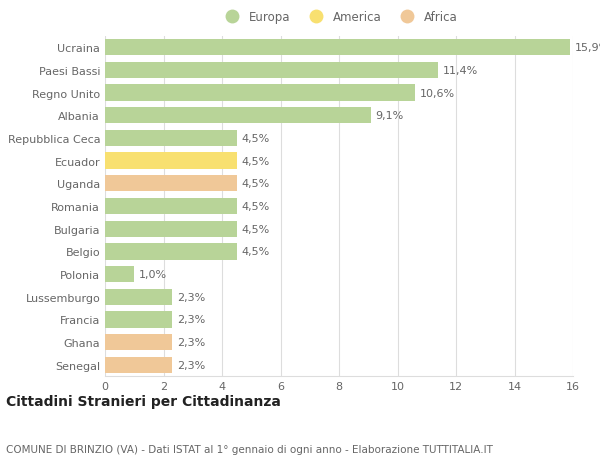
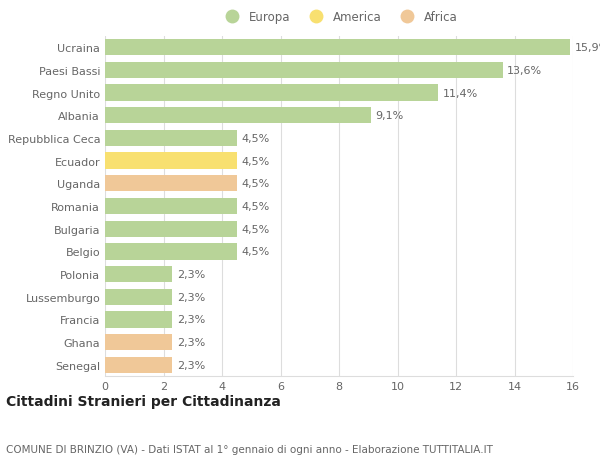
Paesi Bassi: 11,4% -> 13,6%
Regno Unito: 10,6% -> 11,4%
Polonia: 1,0% -> 2,3%
